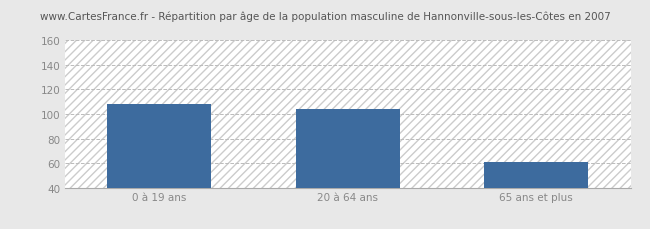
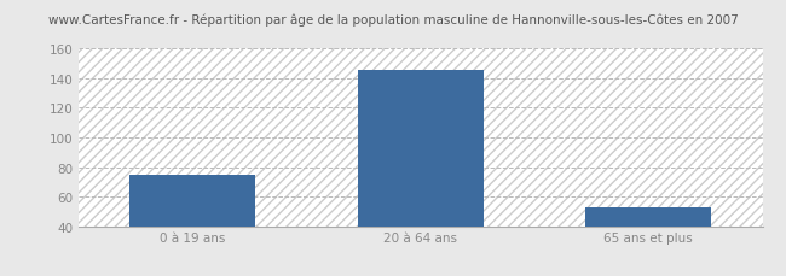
0 à 19 ans: 108 -> 75
20 à 64 ans: 104 -> 146
65 ans et plus: 61 -> 53
